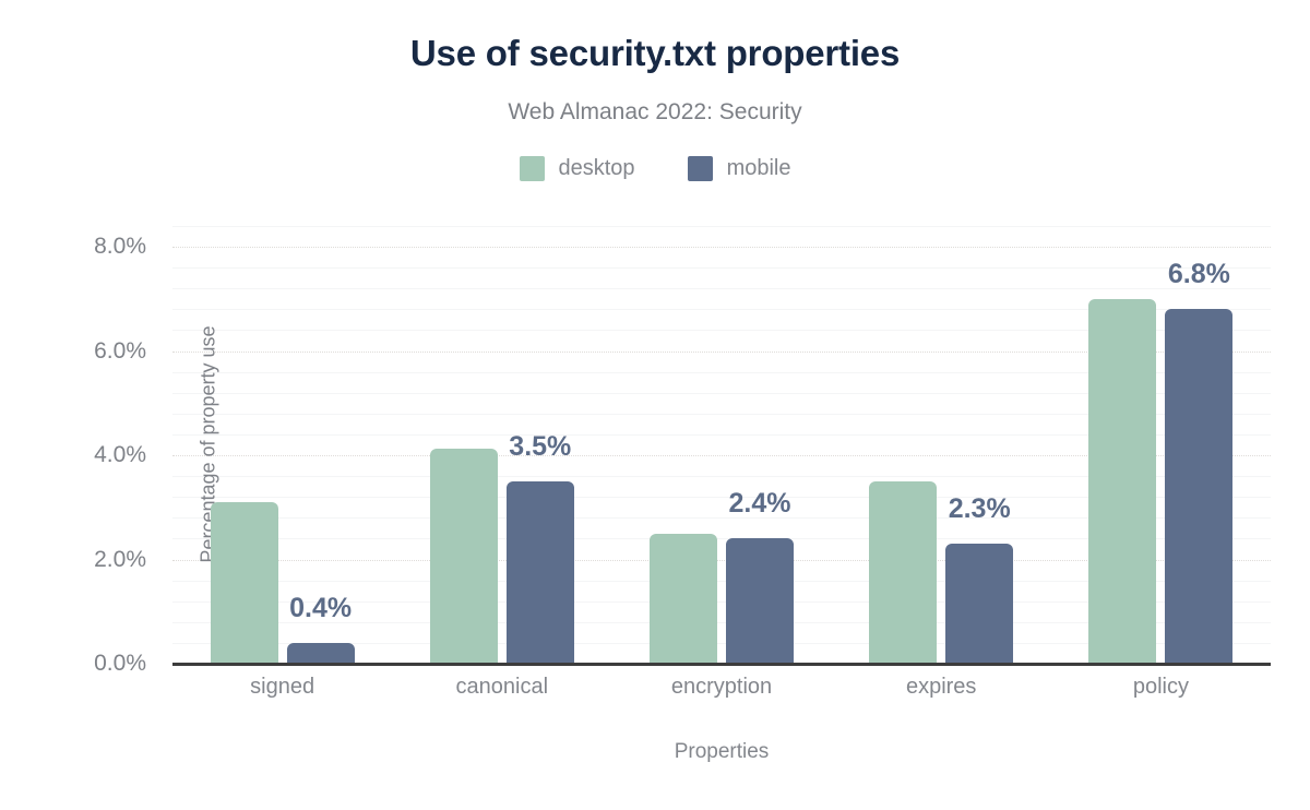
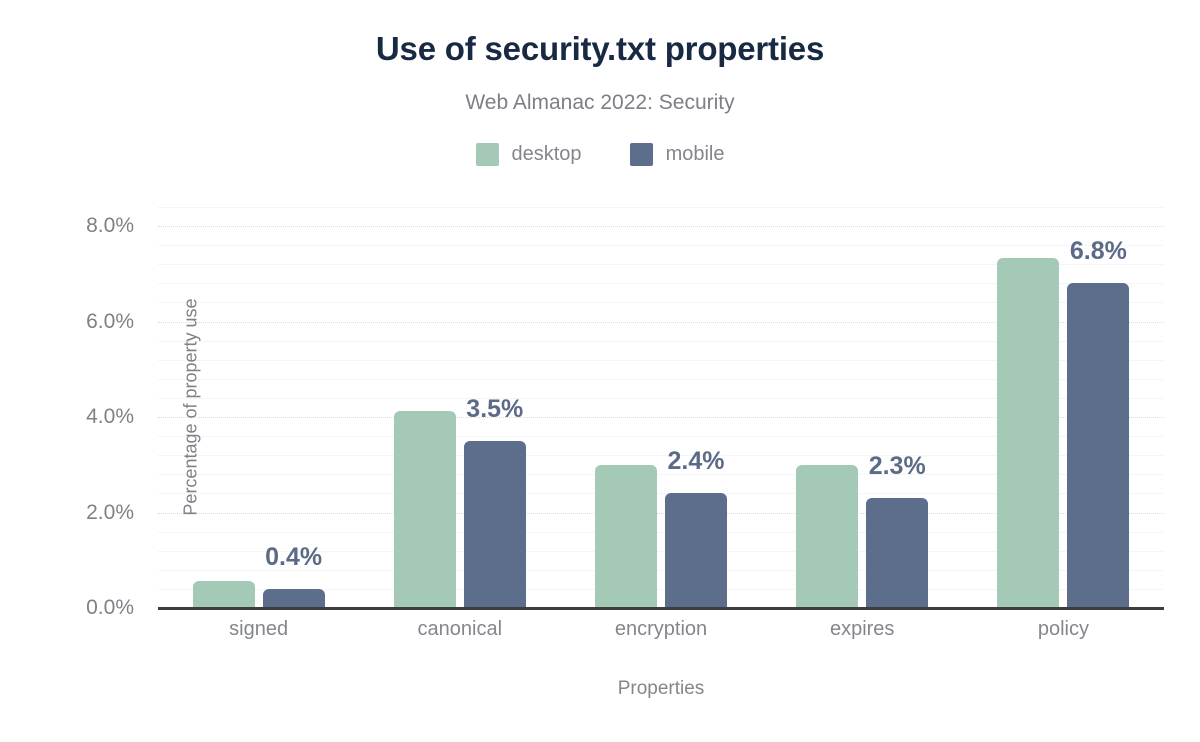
desktop/signed: 3.1% -> 0.6%
desktop/encryption: 2.5% -> 3.0%
desktop/expires: 3.5% -> 3.0%
desktop/policy: 7.0% -> 7.3%
